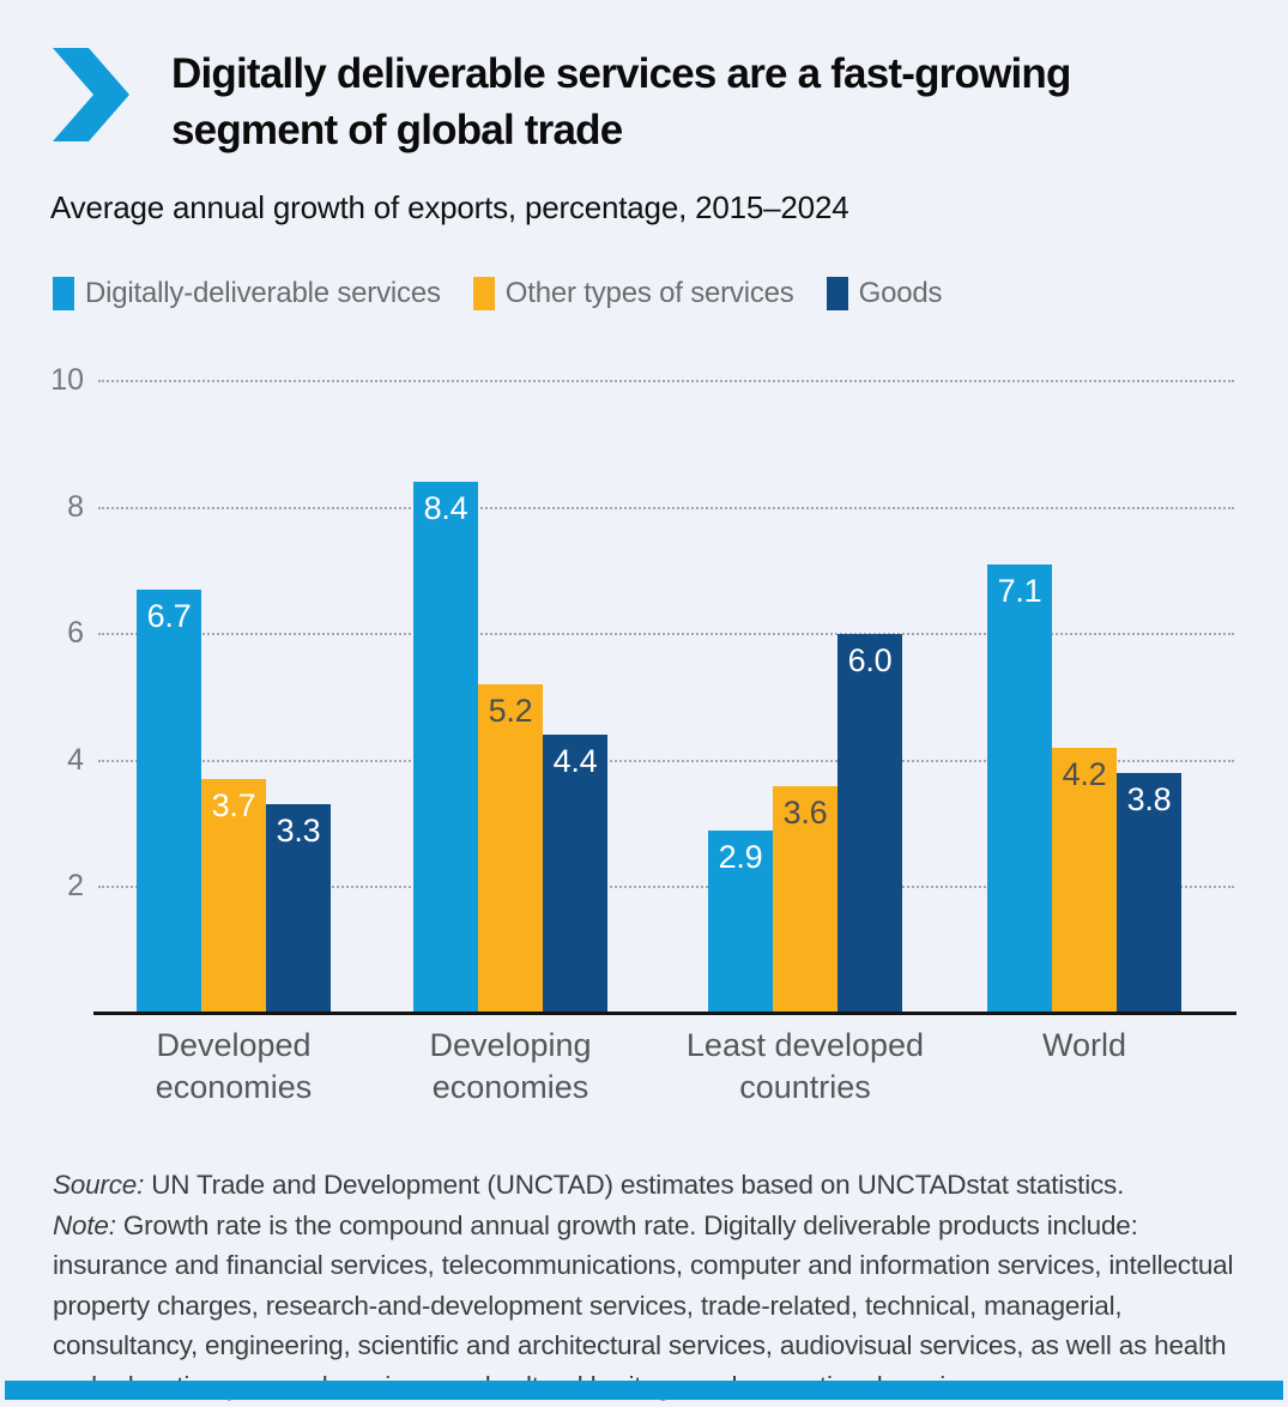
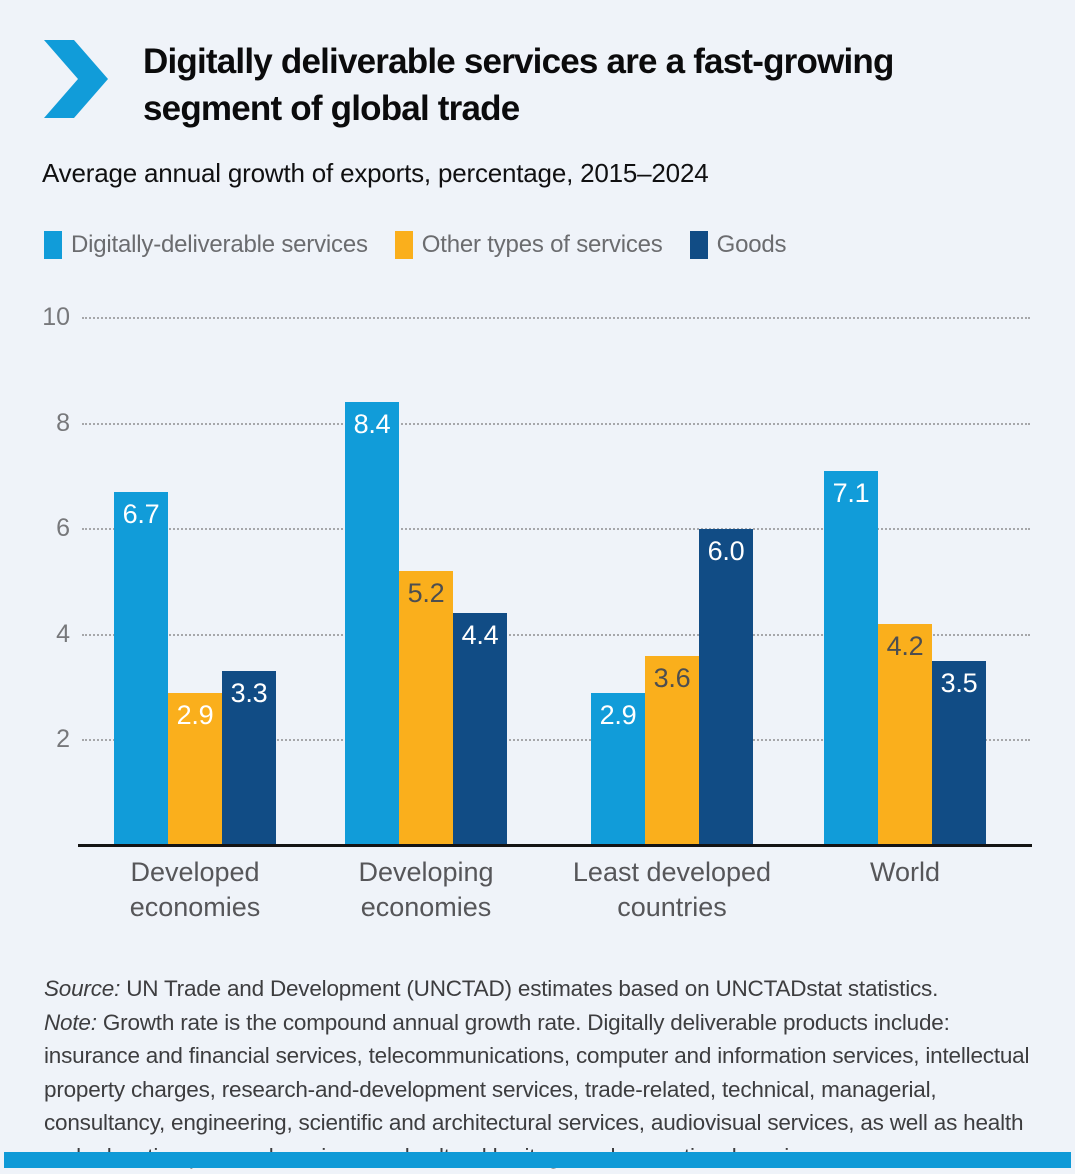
Other types of services/Developed economies: 3.7 -> 2.9
Goods/World: 3.8 -> 3.5
